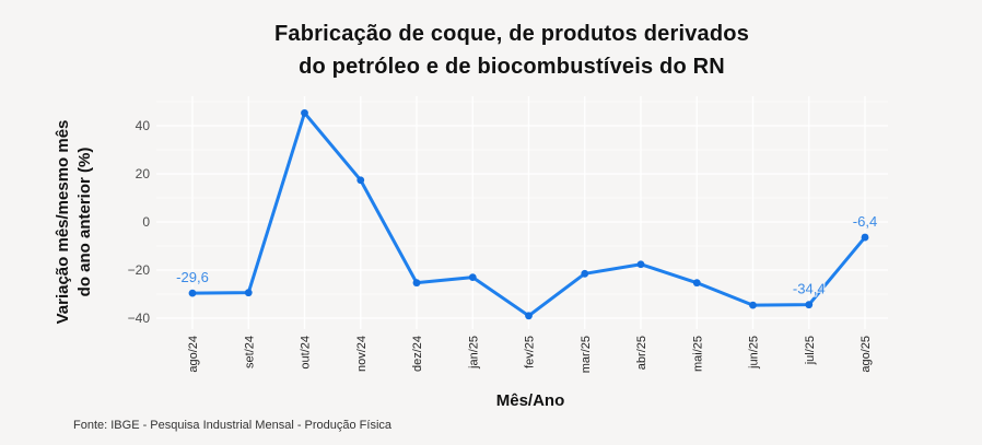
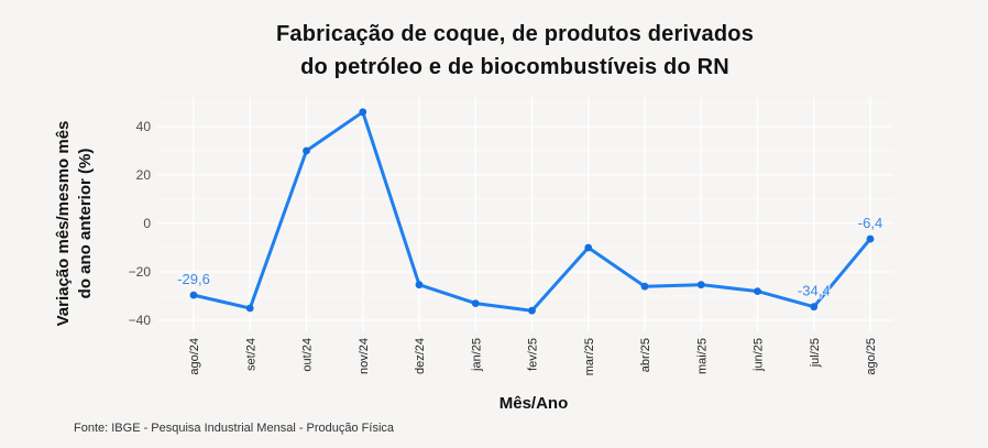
set/24: -29 -> -35
out/24: 45 -> 30
nov/24: 17 -> 46
jan/25: -23 -> -33
fev/25: -39 -> -36
mar/25: -22 -> -10
abr/25: -18 -> -26
jun/25: -35 -> -28
